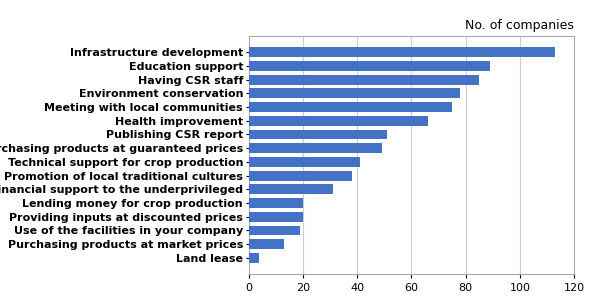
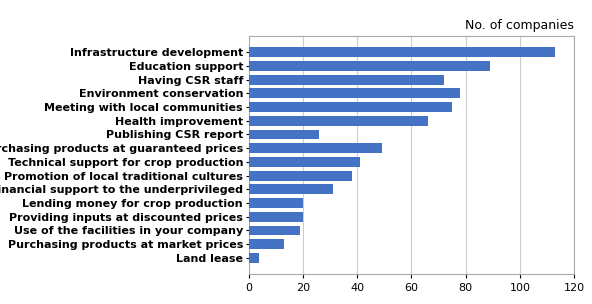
Having CSR staff: 85 -> 72
Publishing CSR report: 51 -> 26
